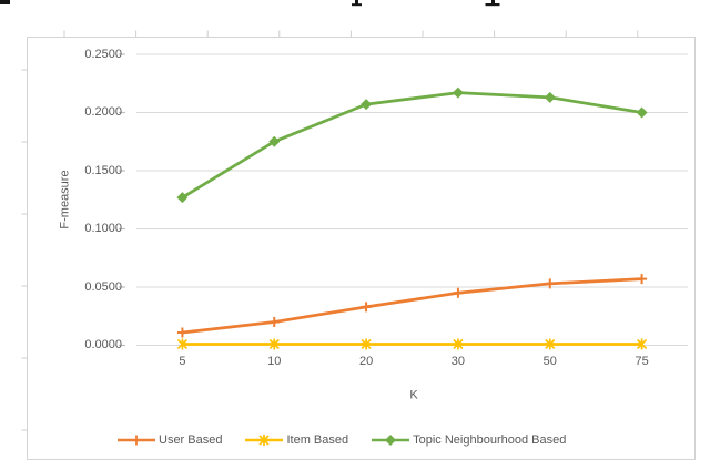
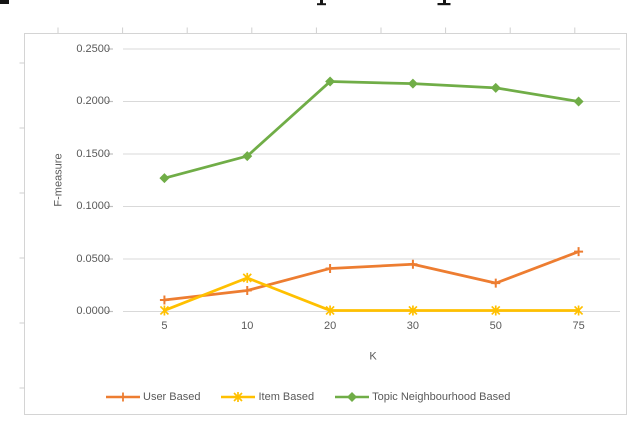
Item Based/10: 0.001 -> 0.032
Topic Neighbourhood Based/10: 0.175 -> 0.148
User Based/20: 0.033 -> 0.041
Topic Neighbourhood Based/20: 0.207 -> 0.219
User Based/50: 0.053 -> 0.027
